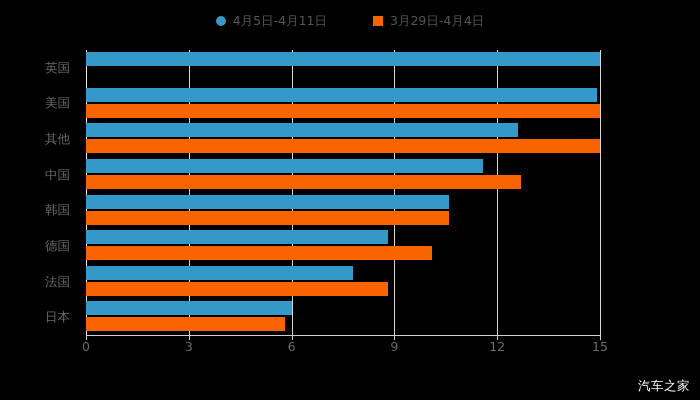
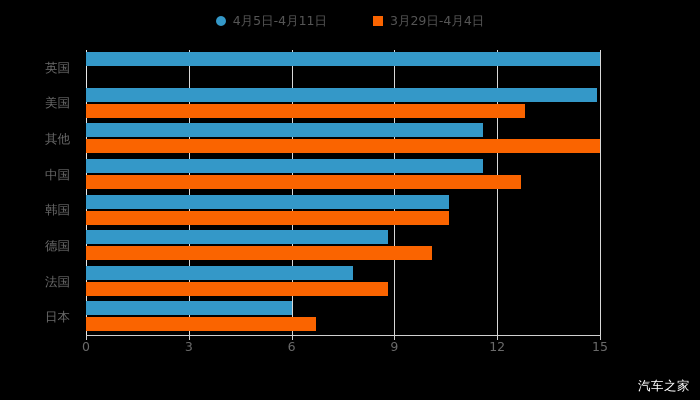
3月29日-4月4日/美国: 15.0 -> 12.8
4月5日-4月11日/其他: 12.6 -> 11.6
3月29日-4月4日/日本: 5.8 -> 6.7
